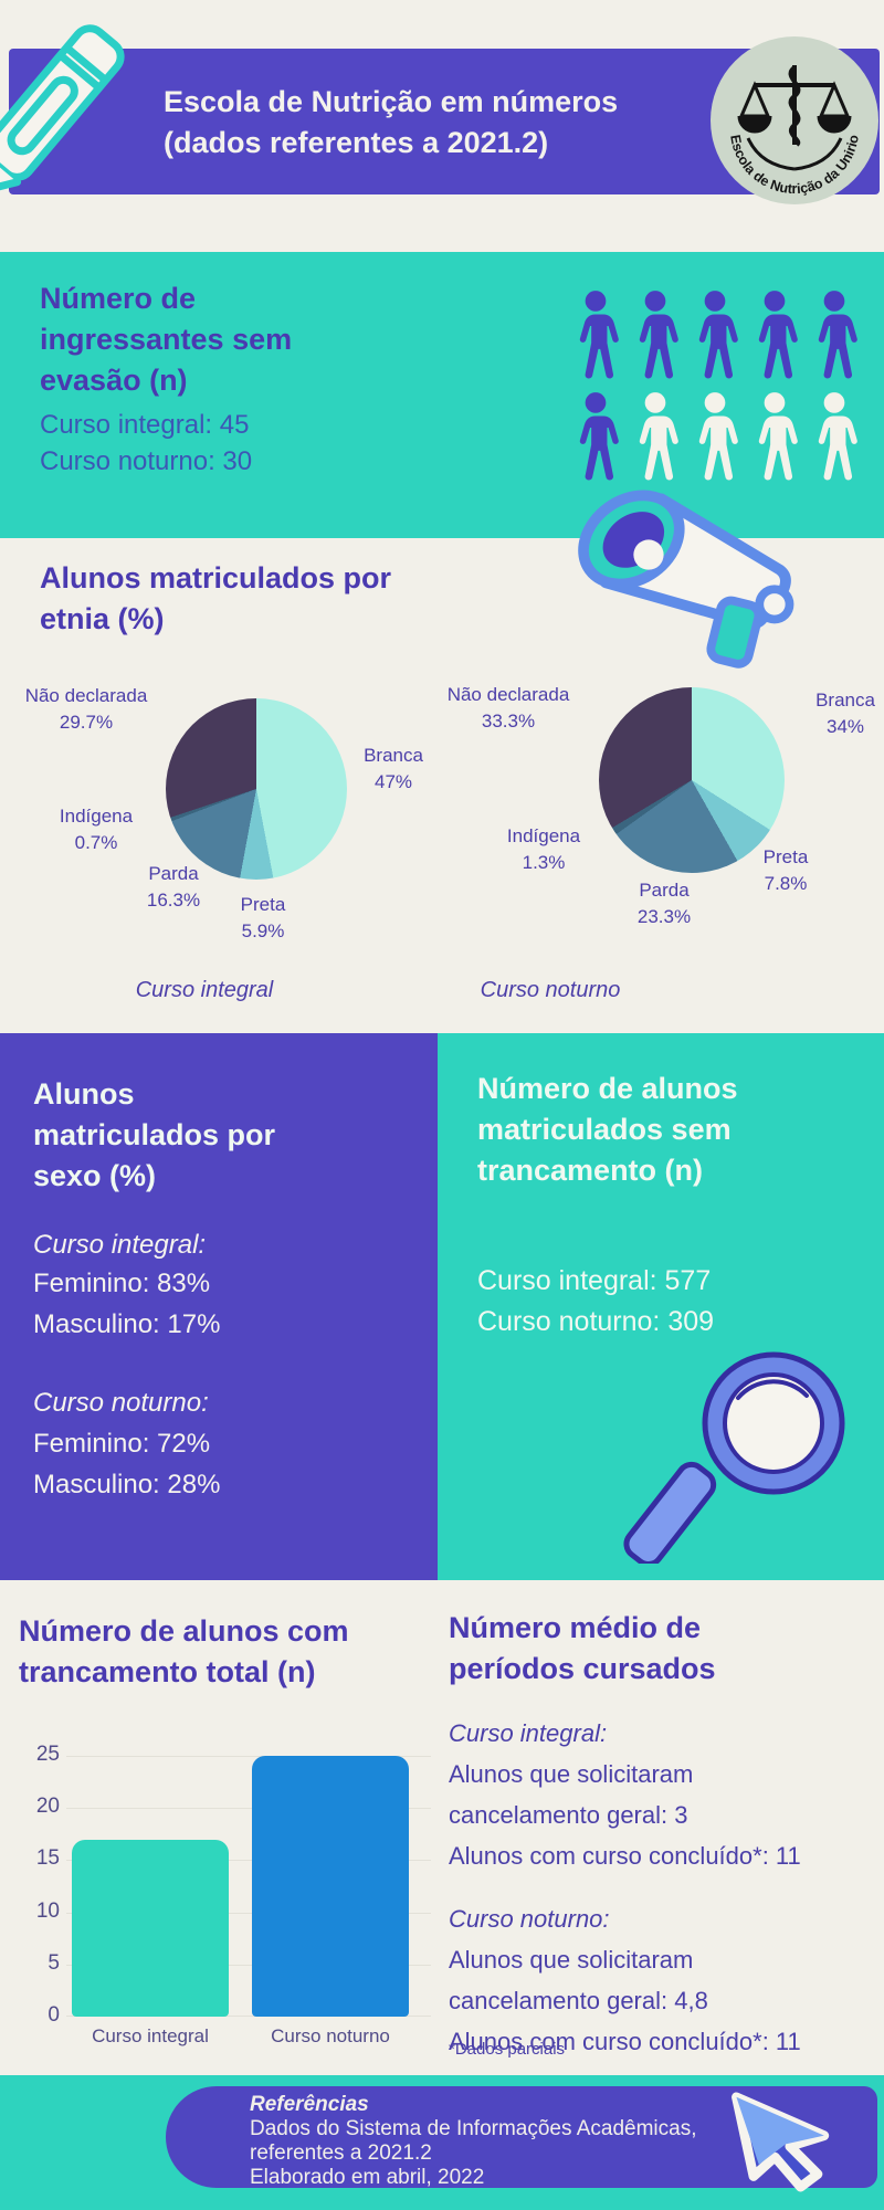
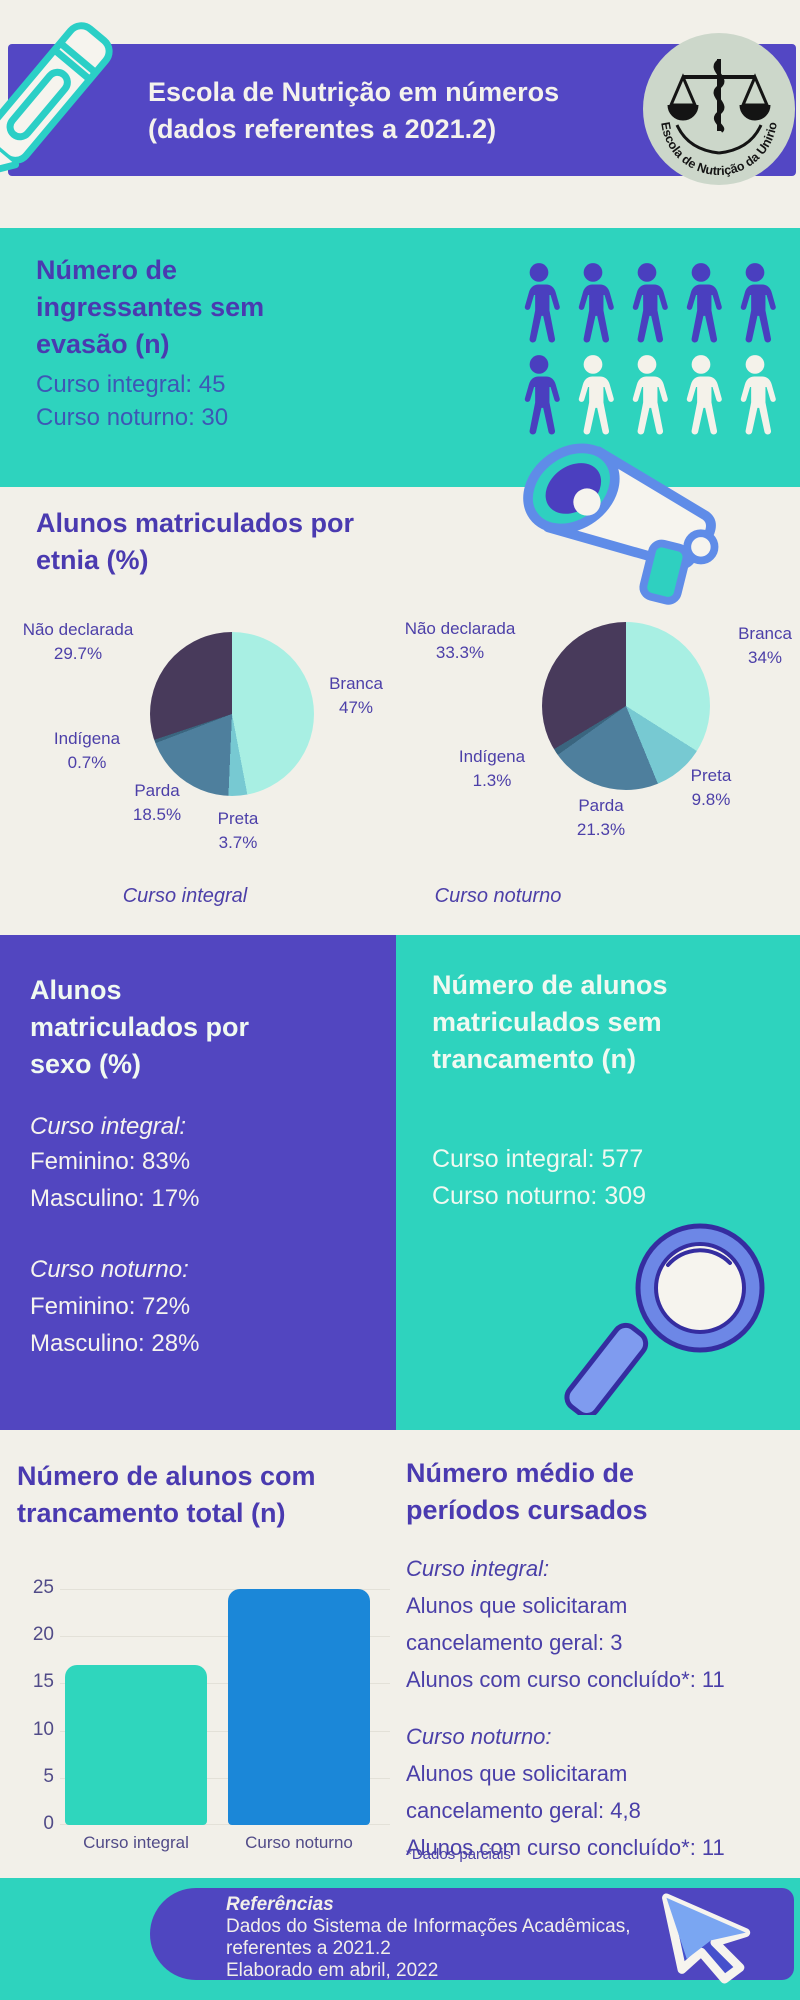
Curso integral/Preta: 5.9% -> 3.7%
Curso integral/Parda: 16.3% -> 18.5%
Curso noturno/Preta: 7.8% -> 9.8%
Curso noturno/Parda: 23.3% -> 21.3%
